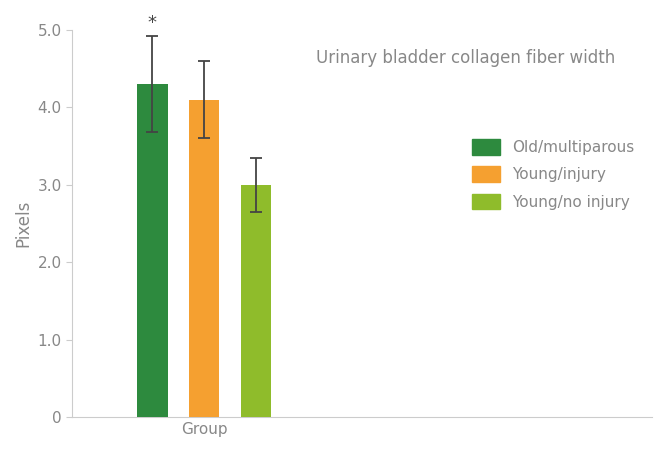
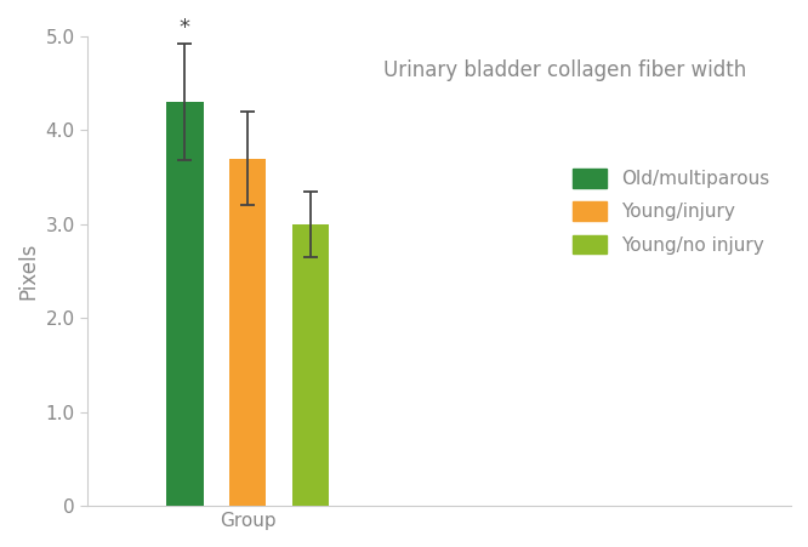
Group: 4.1 -> 3.7
